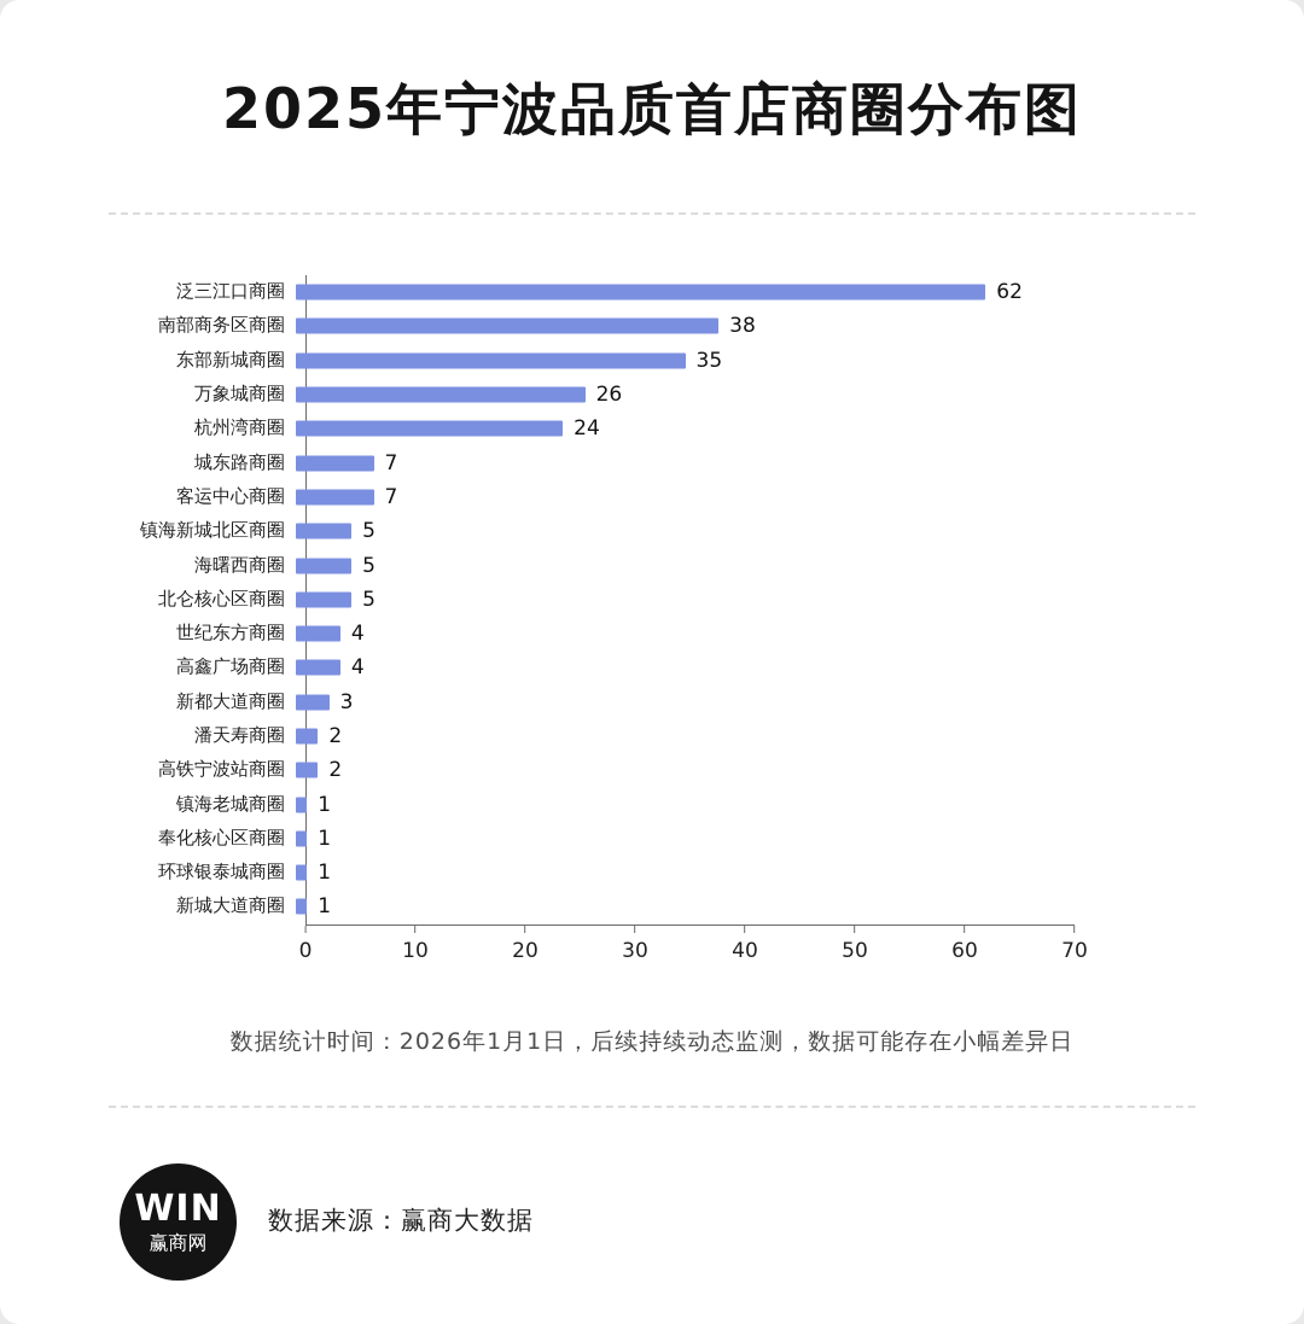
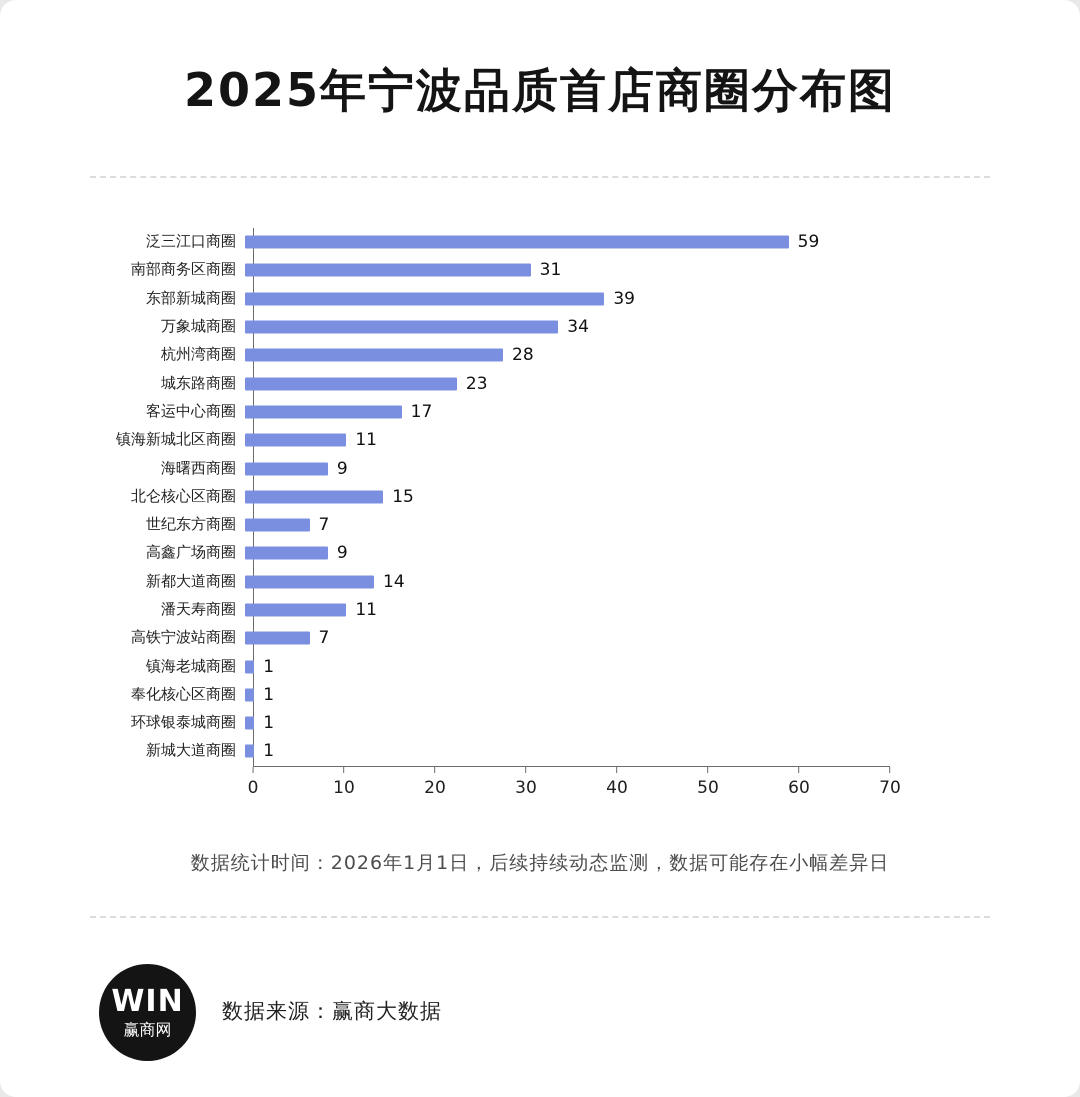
泛三江口商圈: 62 -> 59
南部商务区商圈: 38 -> 31
东部新城商圈: 35 -> 39
万象城商圈: 26 -> 34
杭州湾商圈: 24 -> 28
城东路商圈: 7 -> 23
客运中心商圈: 7 -> 17
镇海新城北区商圈: 5 -> 11
海曙西商圈: 5 -> 9
北仑核心区商圈: 5 -> 15
世纪东方商圈: 4 -> 7
高鑫广场商圈: 4 -> 9
新都大道商圈: 3 -> 14
潘天寿商圈: 2 -> 11
高铁宁波站商圈: 2 -> 7
